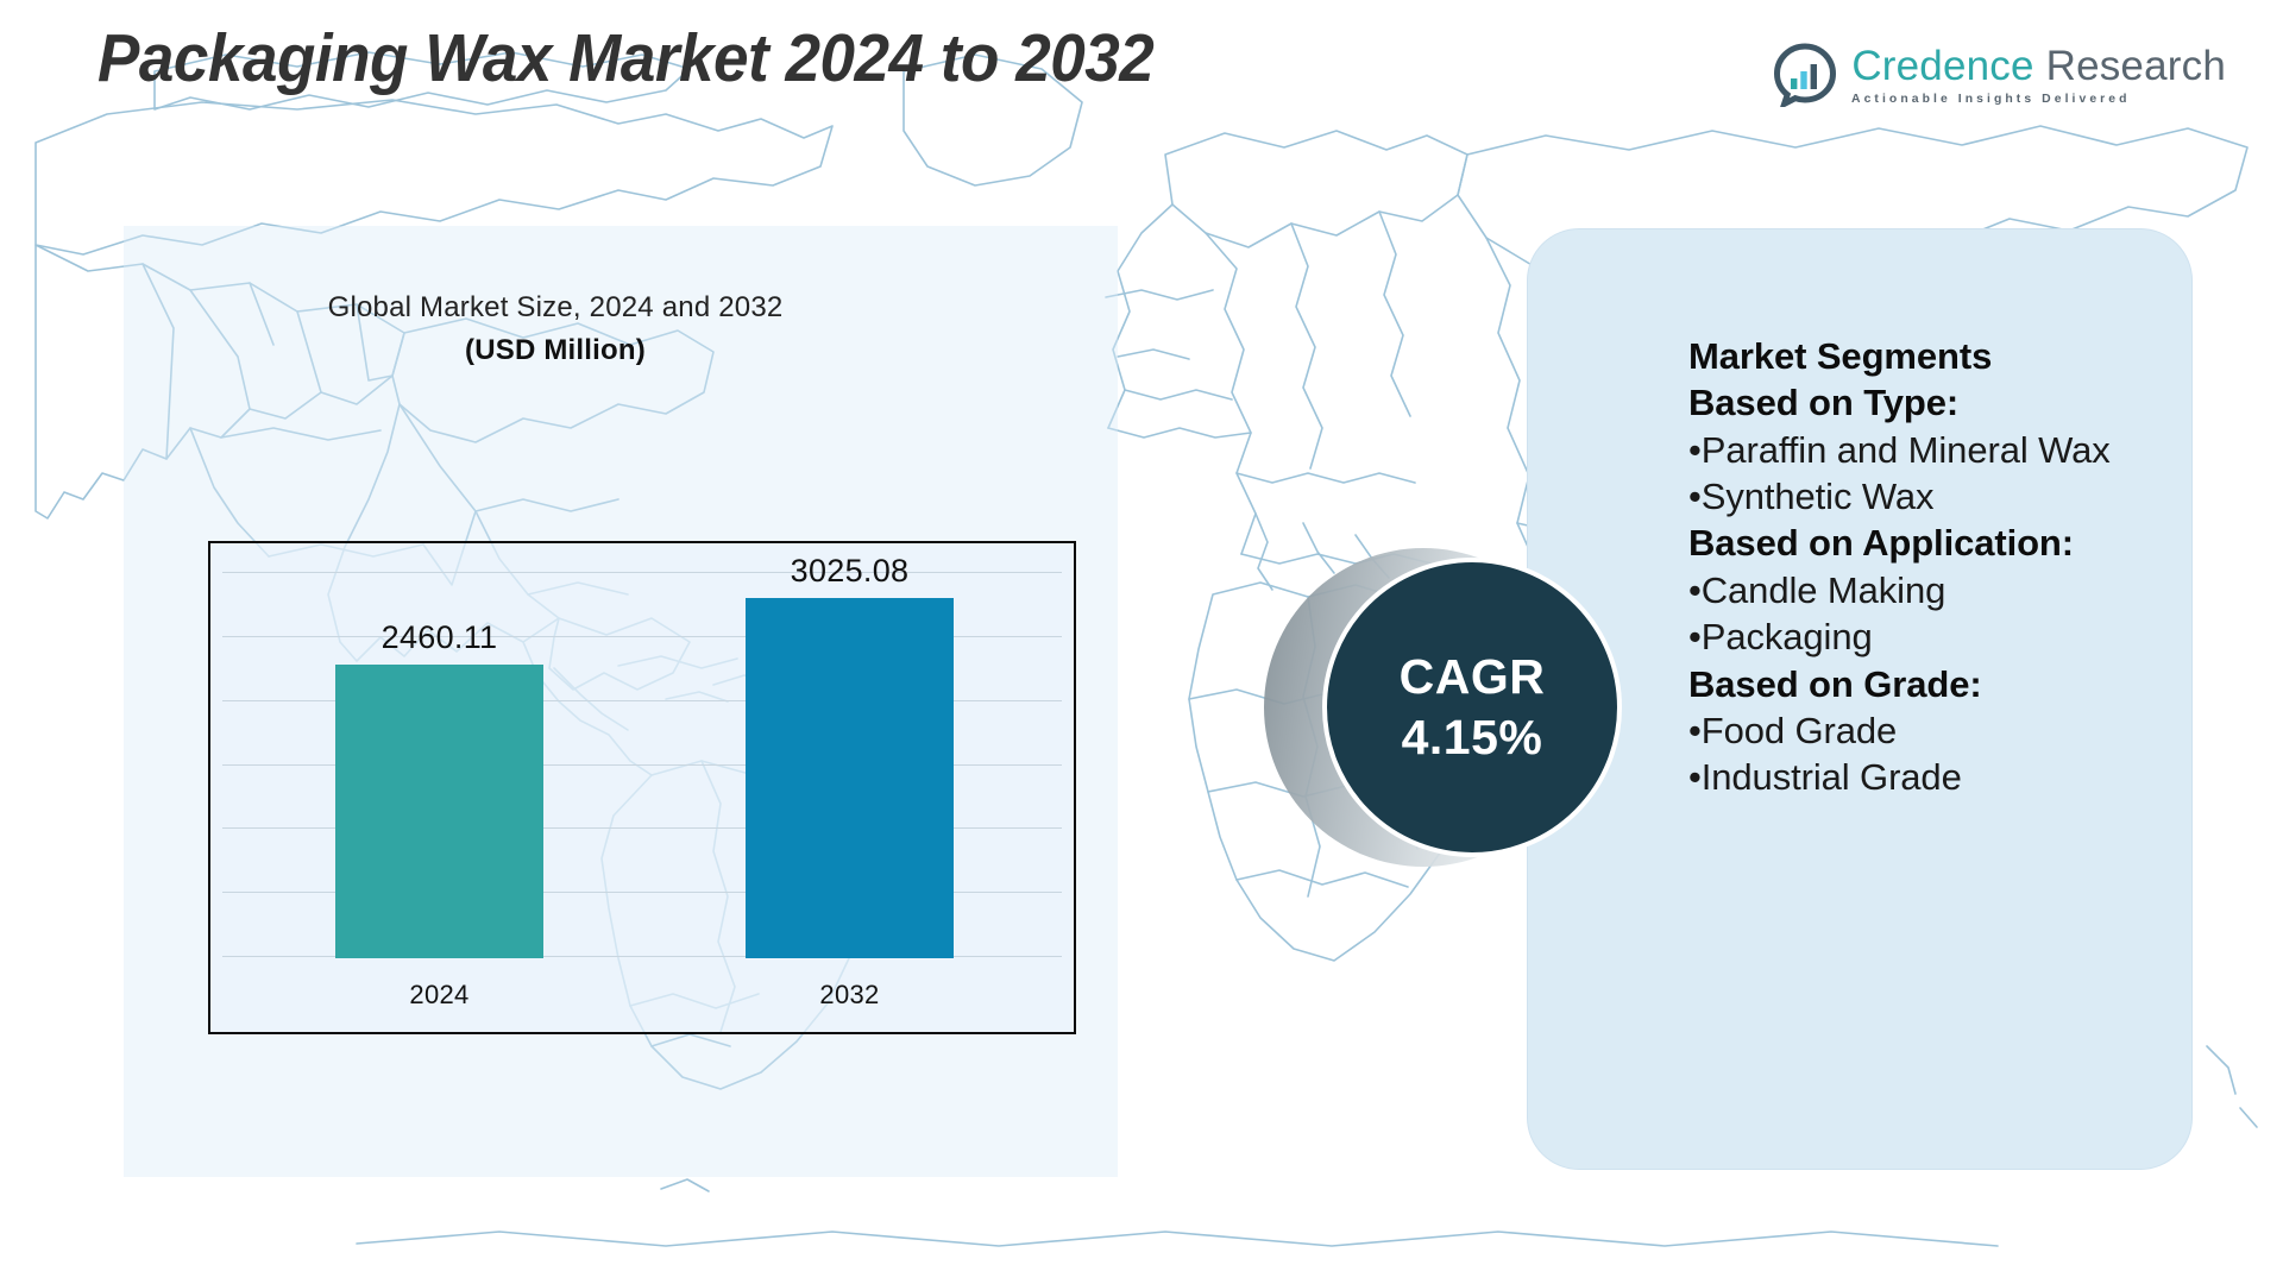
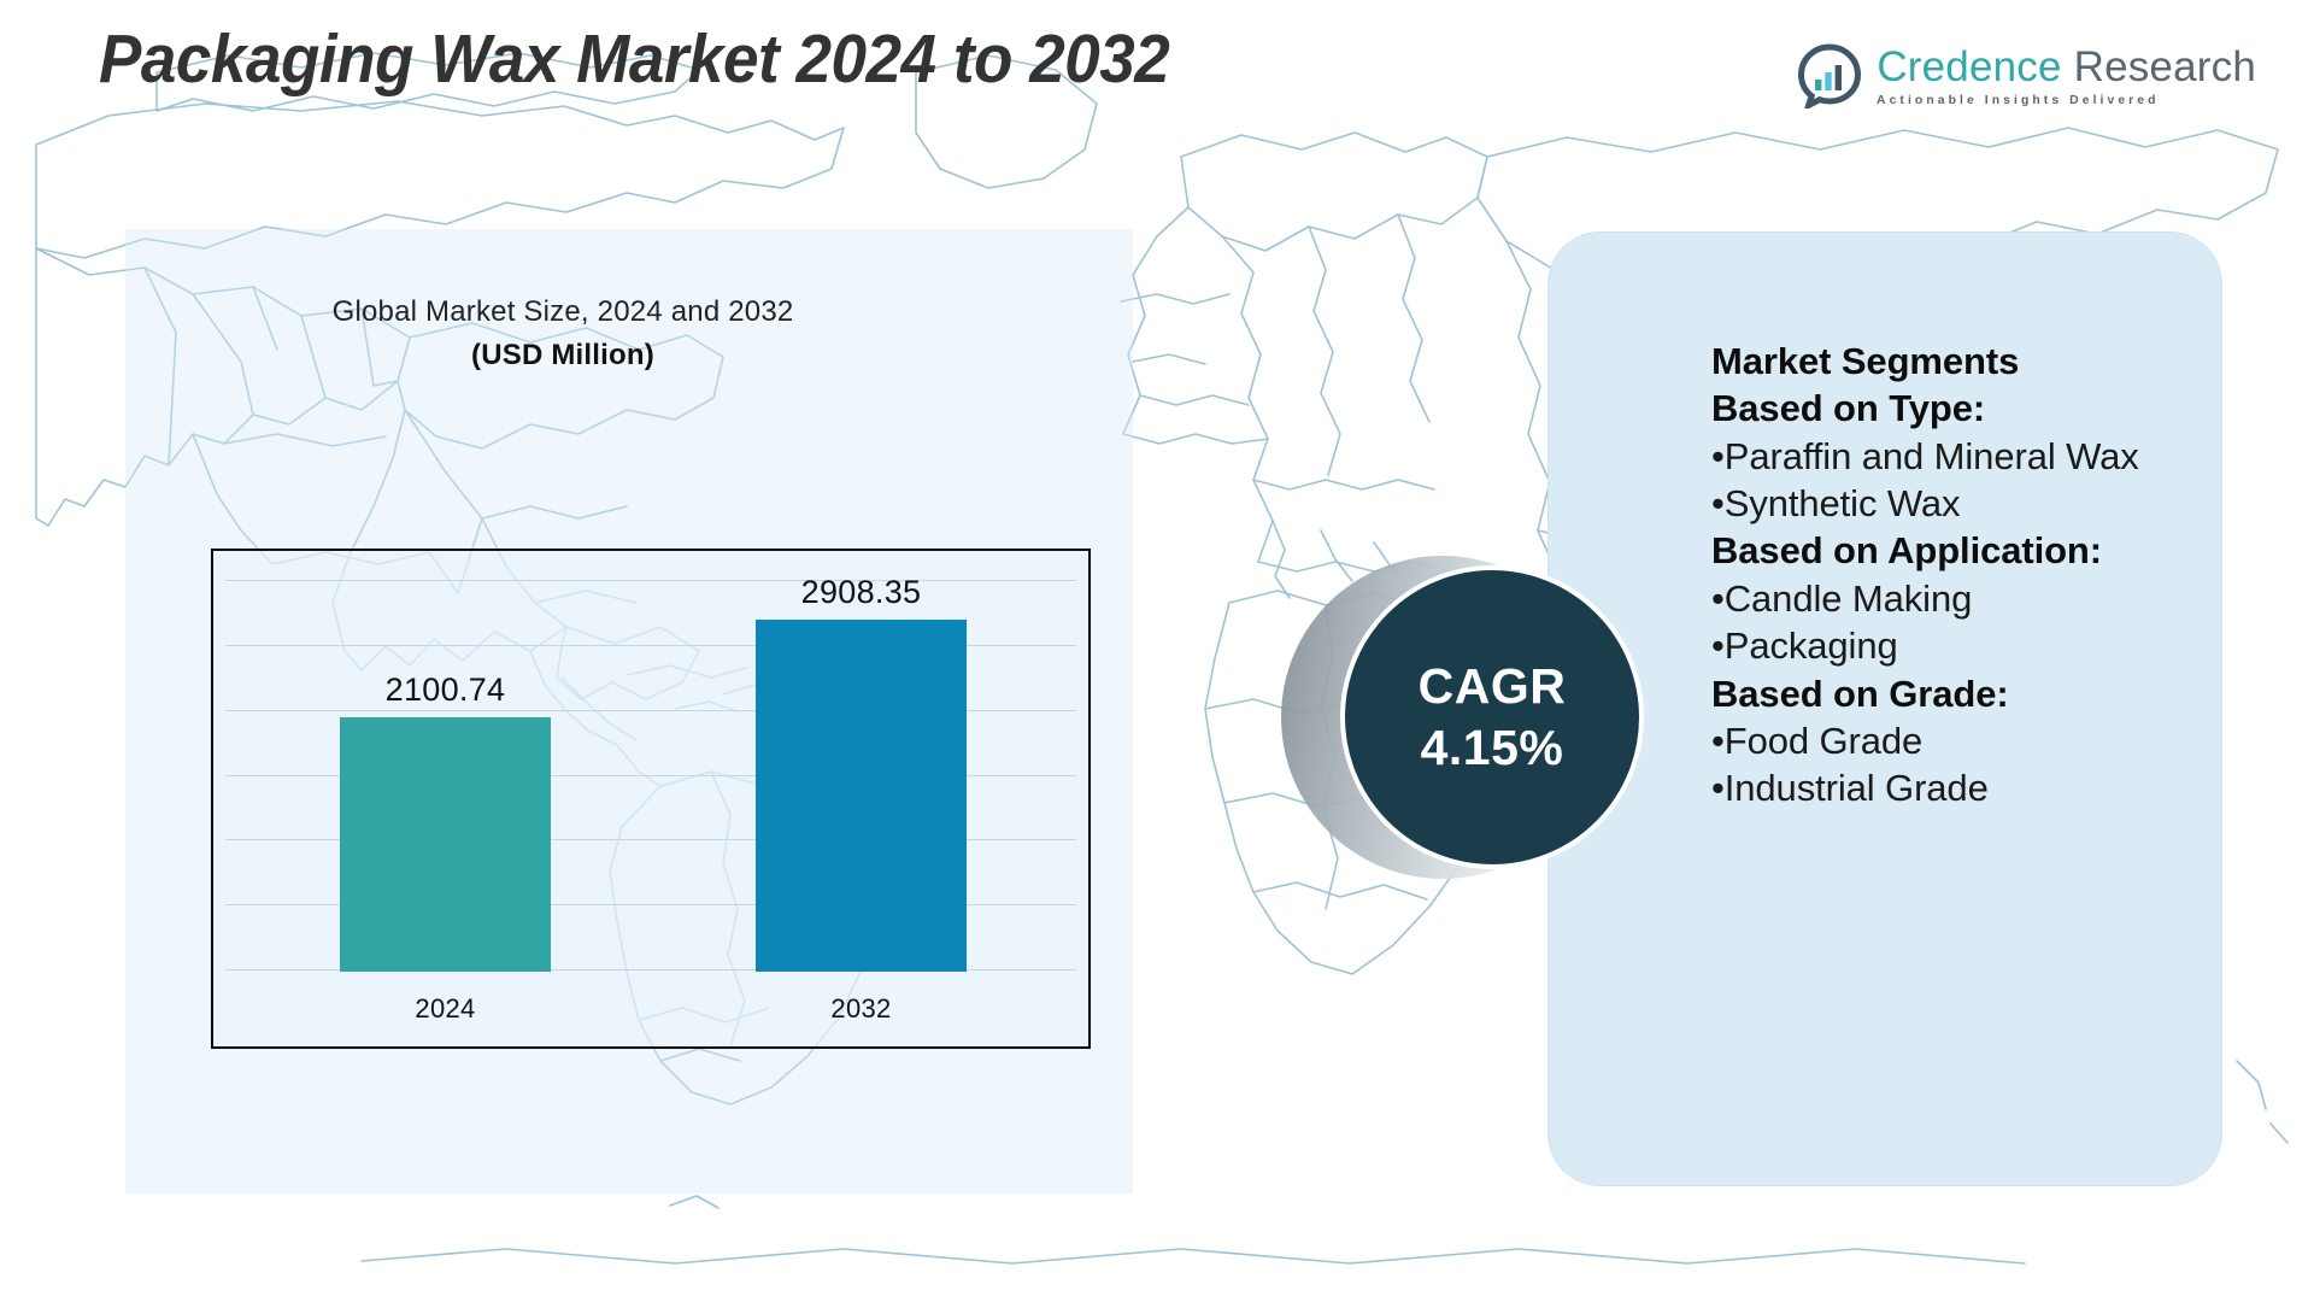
2024: 2460.11 -> 2100.74
2032: 3025.08 -> 2908.35
